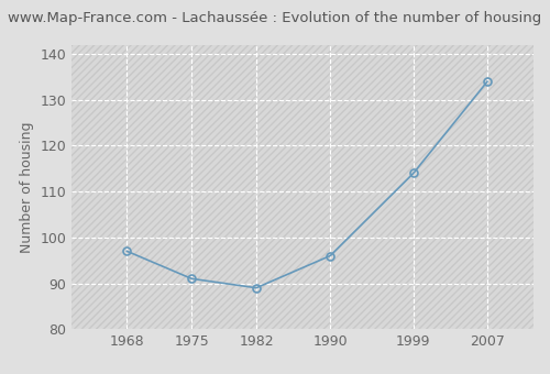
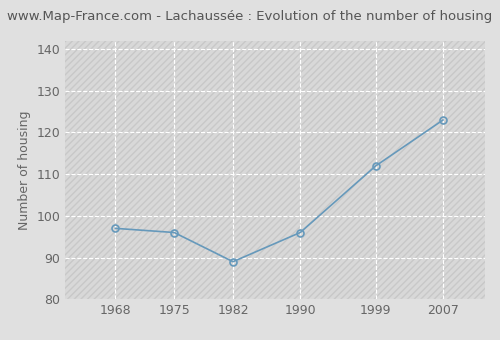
1975: 91 -> 96
1999: 114 -> 112
2007: 134 -> 123
